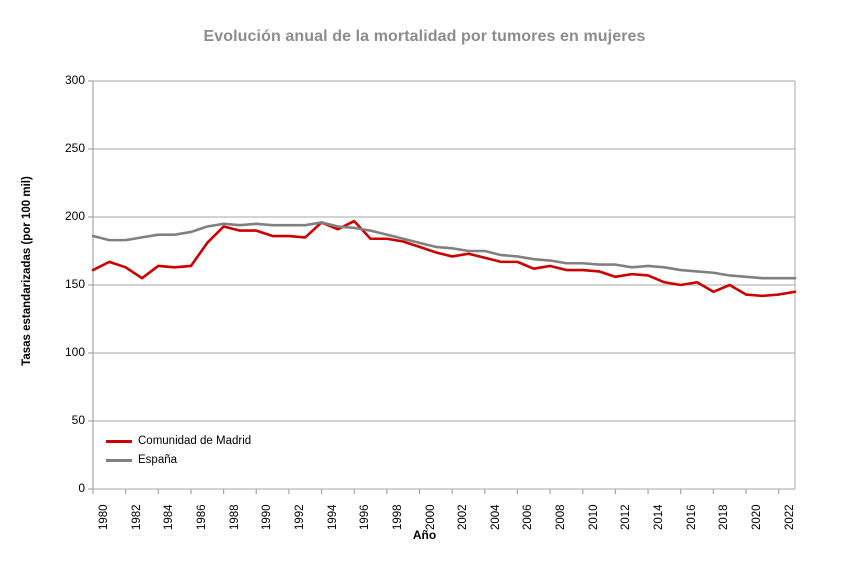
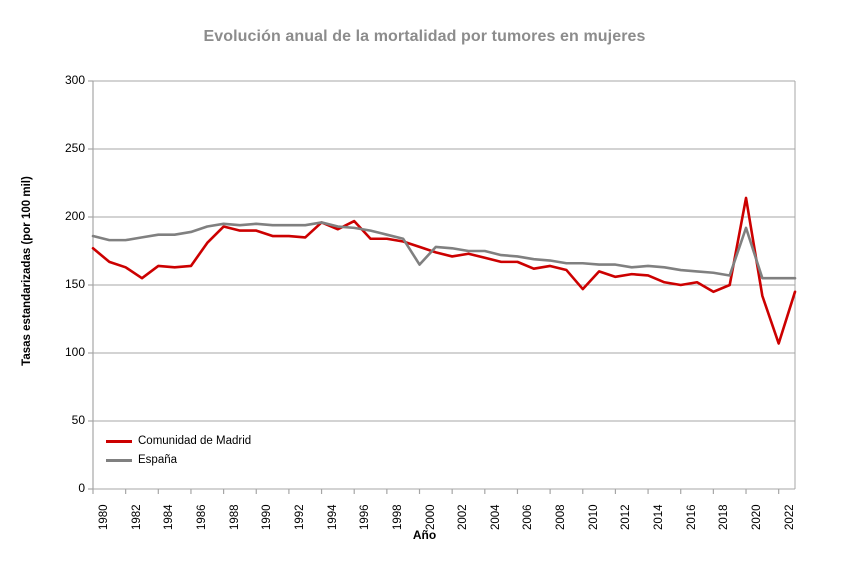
Comunidad de Madrid/1980: 161 -> 177
España/2000: 181 -> 165
Comunidad de Madrid/2010: 161 -> 147
Comunidad de Madrid/2020: 143 -> 214
España/2020: 156 -> 192
Comunidad de Madrid/2022: 143 -> 107
